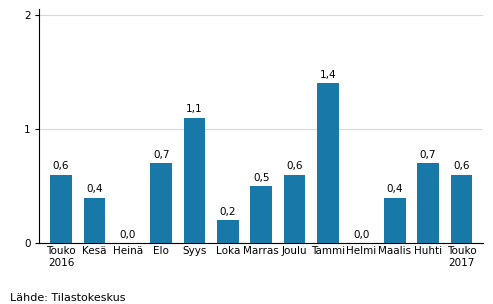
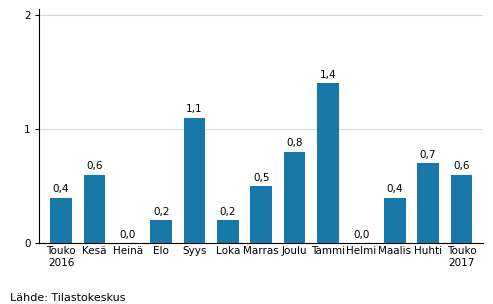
Touko 2016: 0,6 -> 0,4
Kesä: 0,4 -> 0,6
Elo: 0,7 -> 0,2
Joulu: 0,6 -> 0,8
